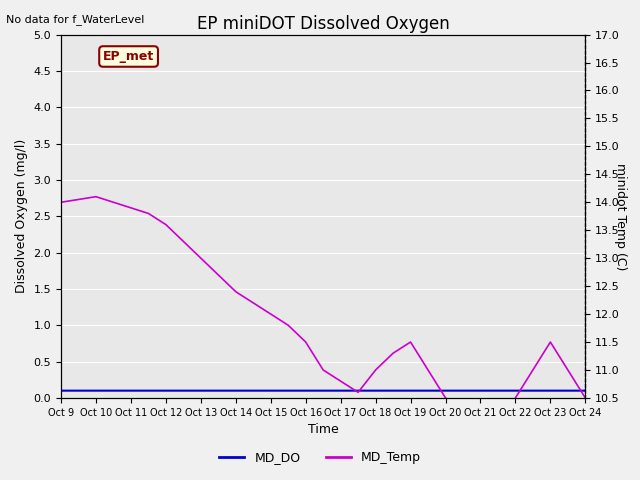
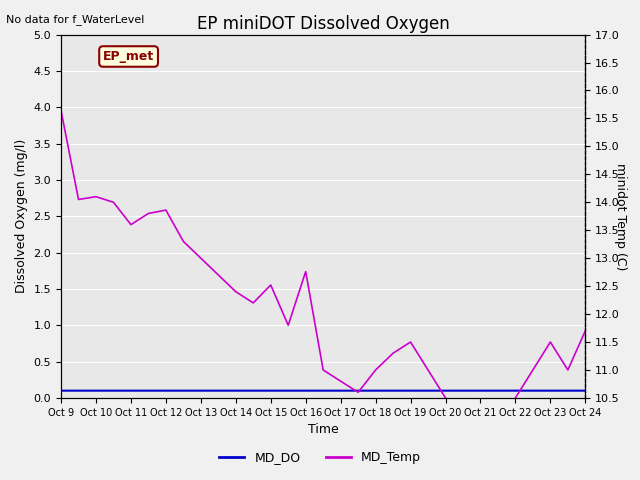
MD_Temp/Oct 9: 14.00 -> 15.64
MD_Temp/Oct 11: 13.90 -> 13.60
MD_Temp/Oct 12: 13.60 -> 13.86
MD_Temp/Oct 15: 12.00 -> 12.52
MD_Temp/Oct 16: 11.50 -> 12.76
MD_Temp/Oct 24: 10.50 -> 11.70
